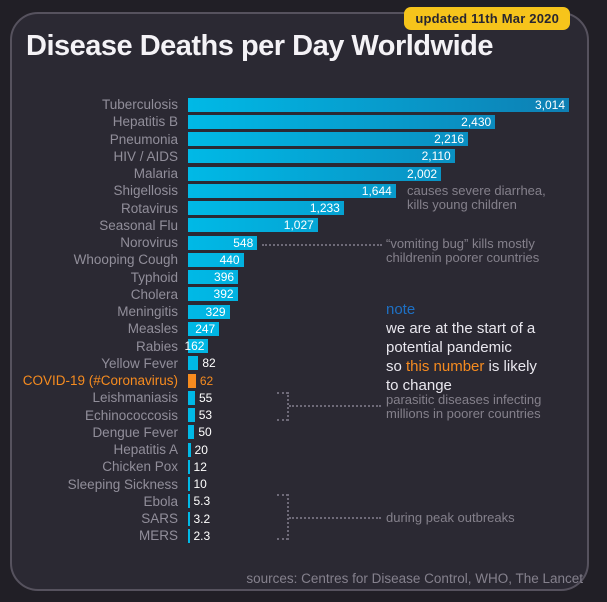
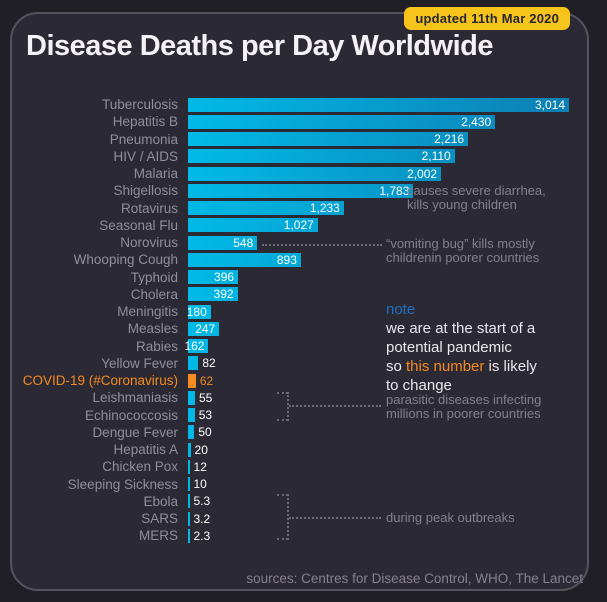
Shigellosis: 1,644 -> 1,783
Whooping Cough: 440 -> 893
Meningitis: 329 -> 180
